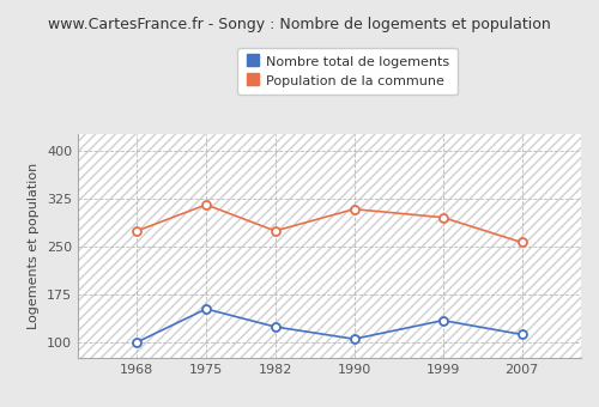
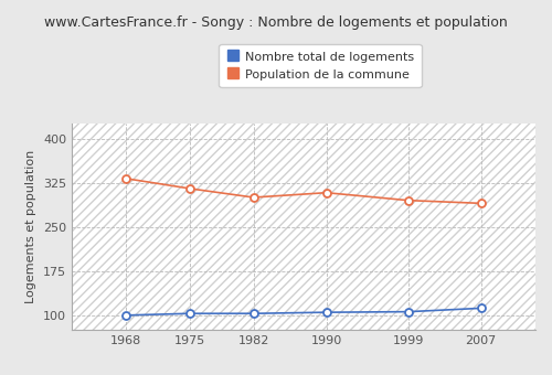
Population de la commune/1968: 274 -> 332
Nombre total de logements/1975: 152 -> 103
Nombre total de logements/1982: 124 -> 103
Population de la commune/1982: 274 -> 300
Nombre total de logements/1999: 134 -> 106
Population de la commune/2007: 256 -> 290
